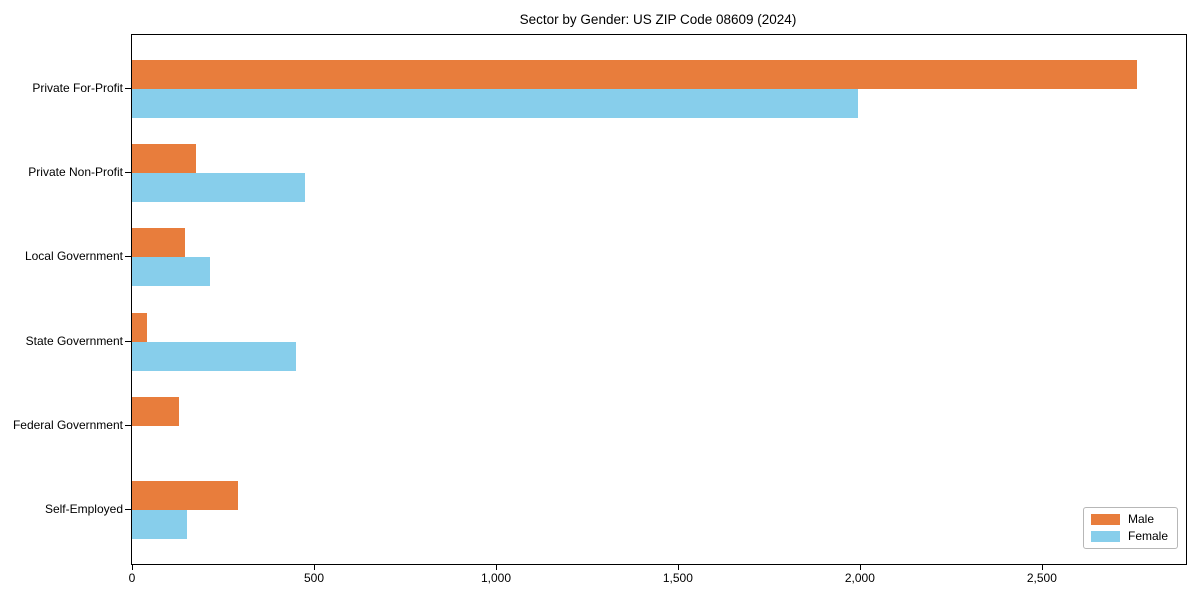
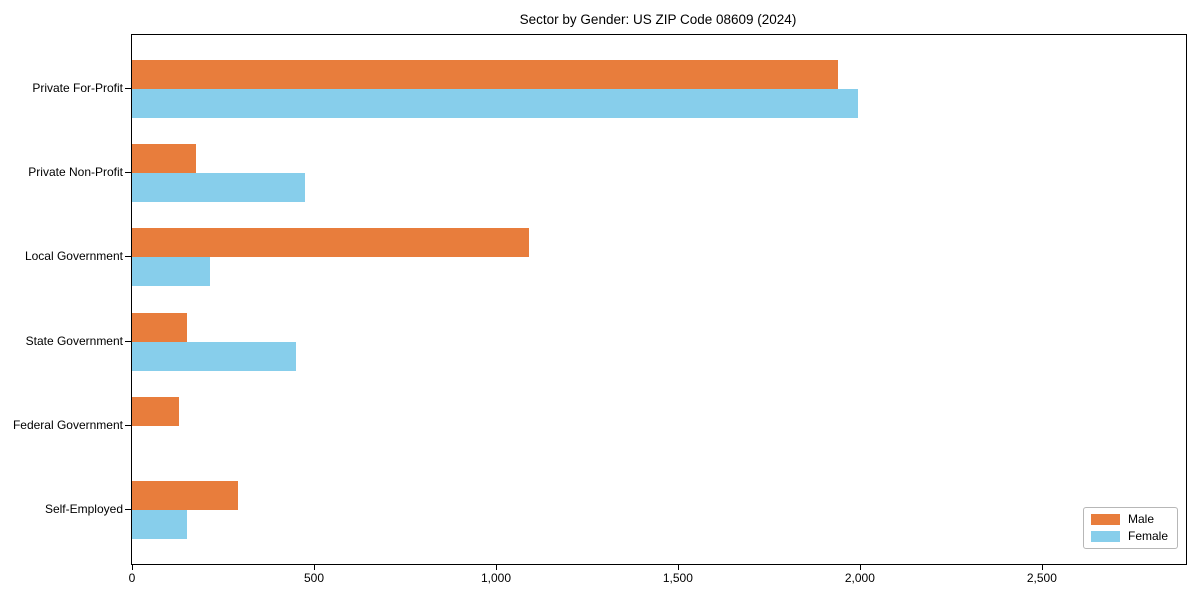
Male/Private For-Profit: 2760 -> 1940
Male/Local Government: 140 -> 1090
Male/State Government: 40 -> 150
